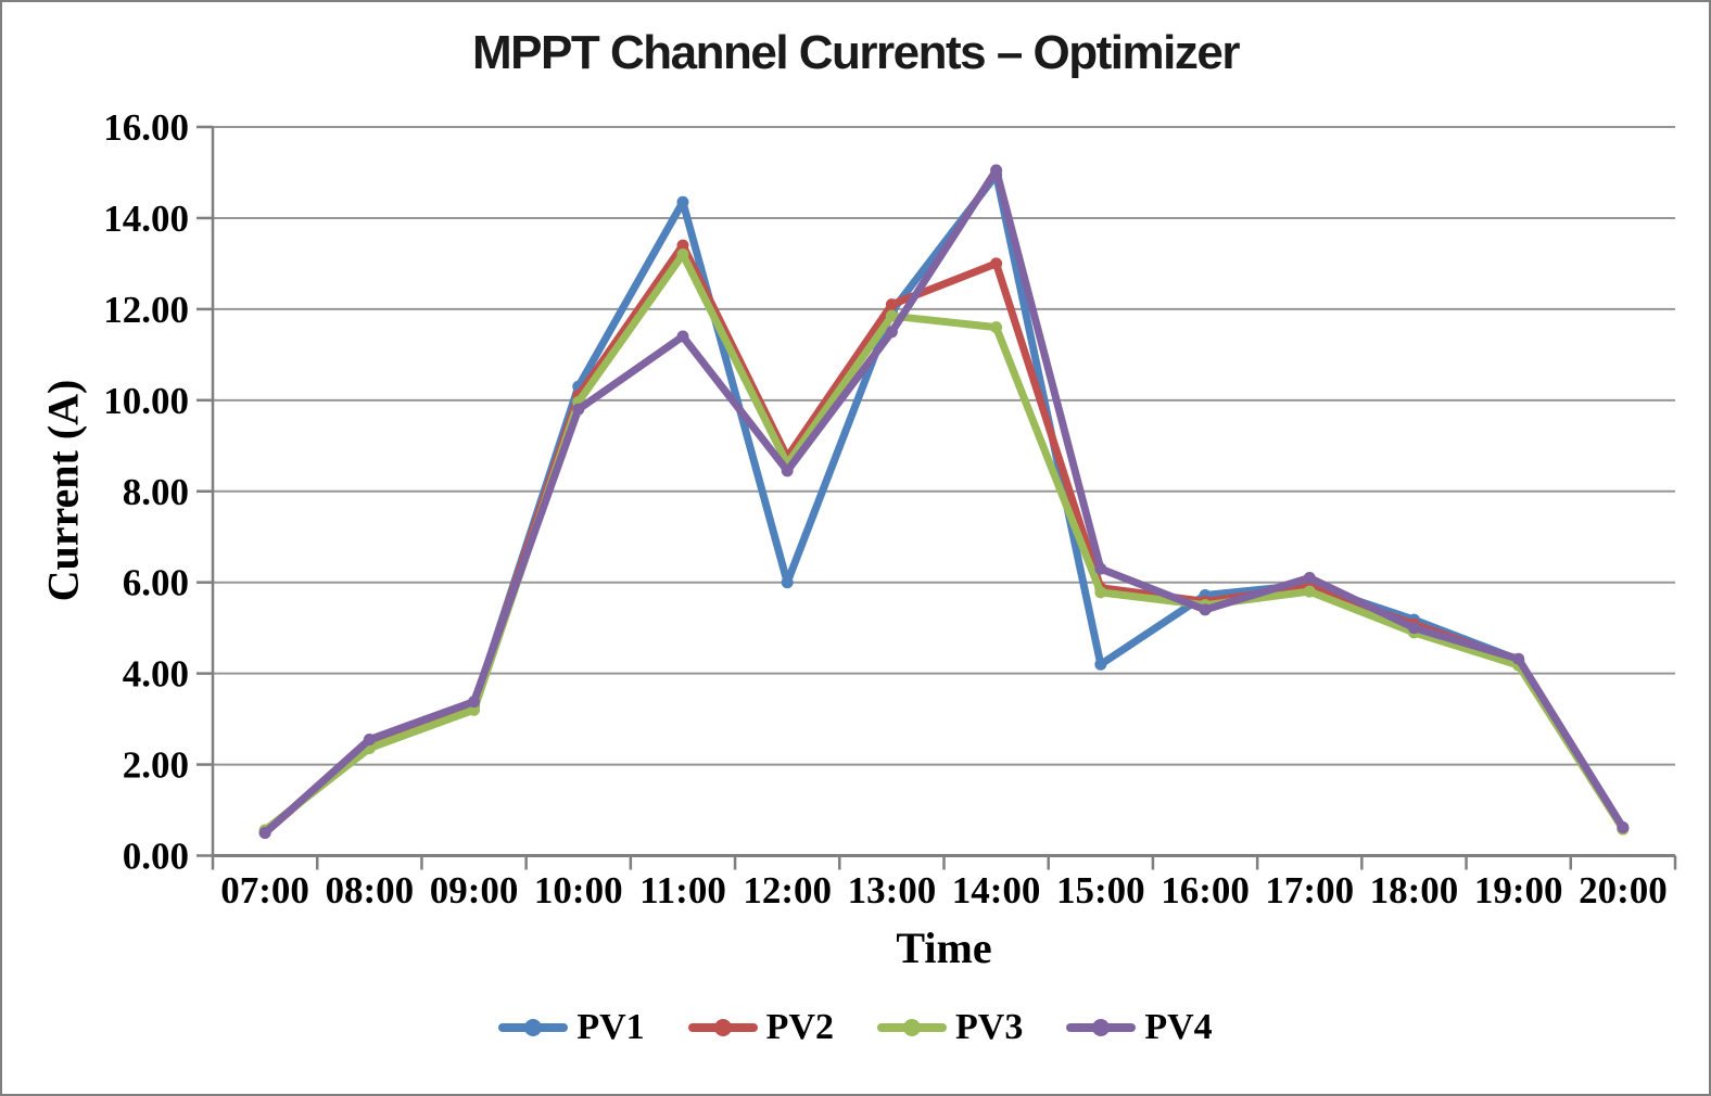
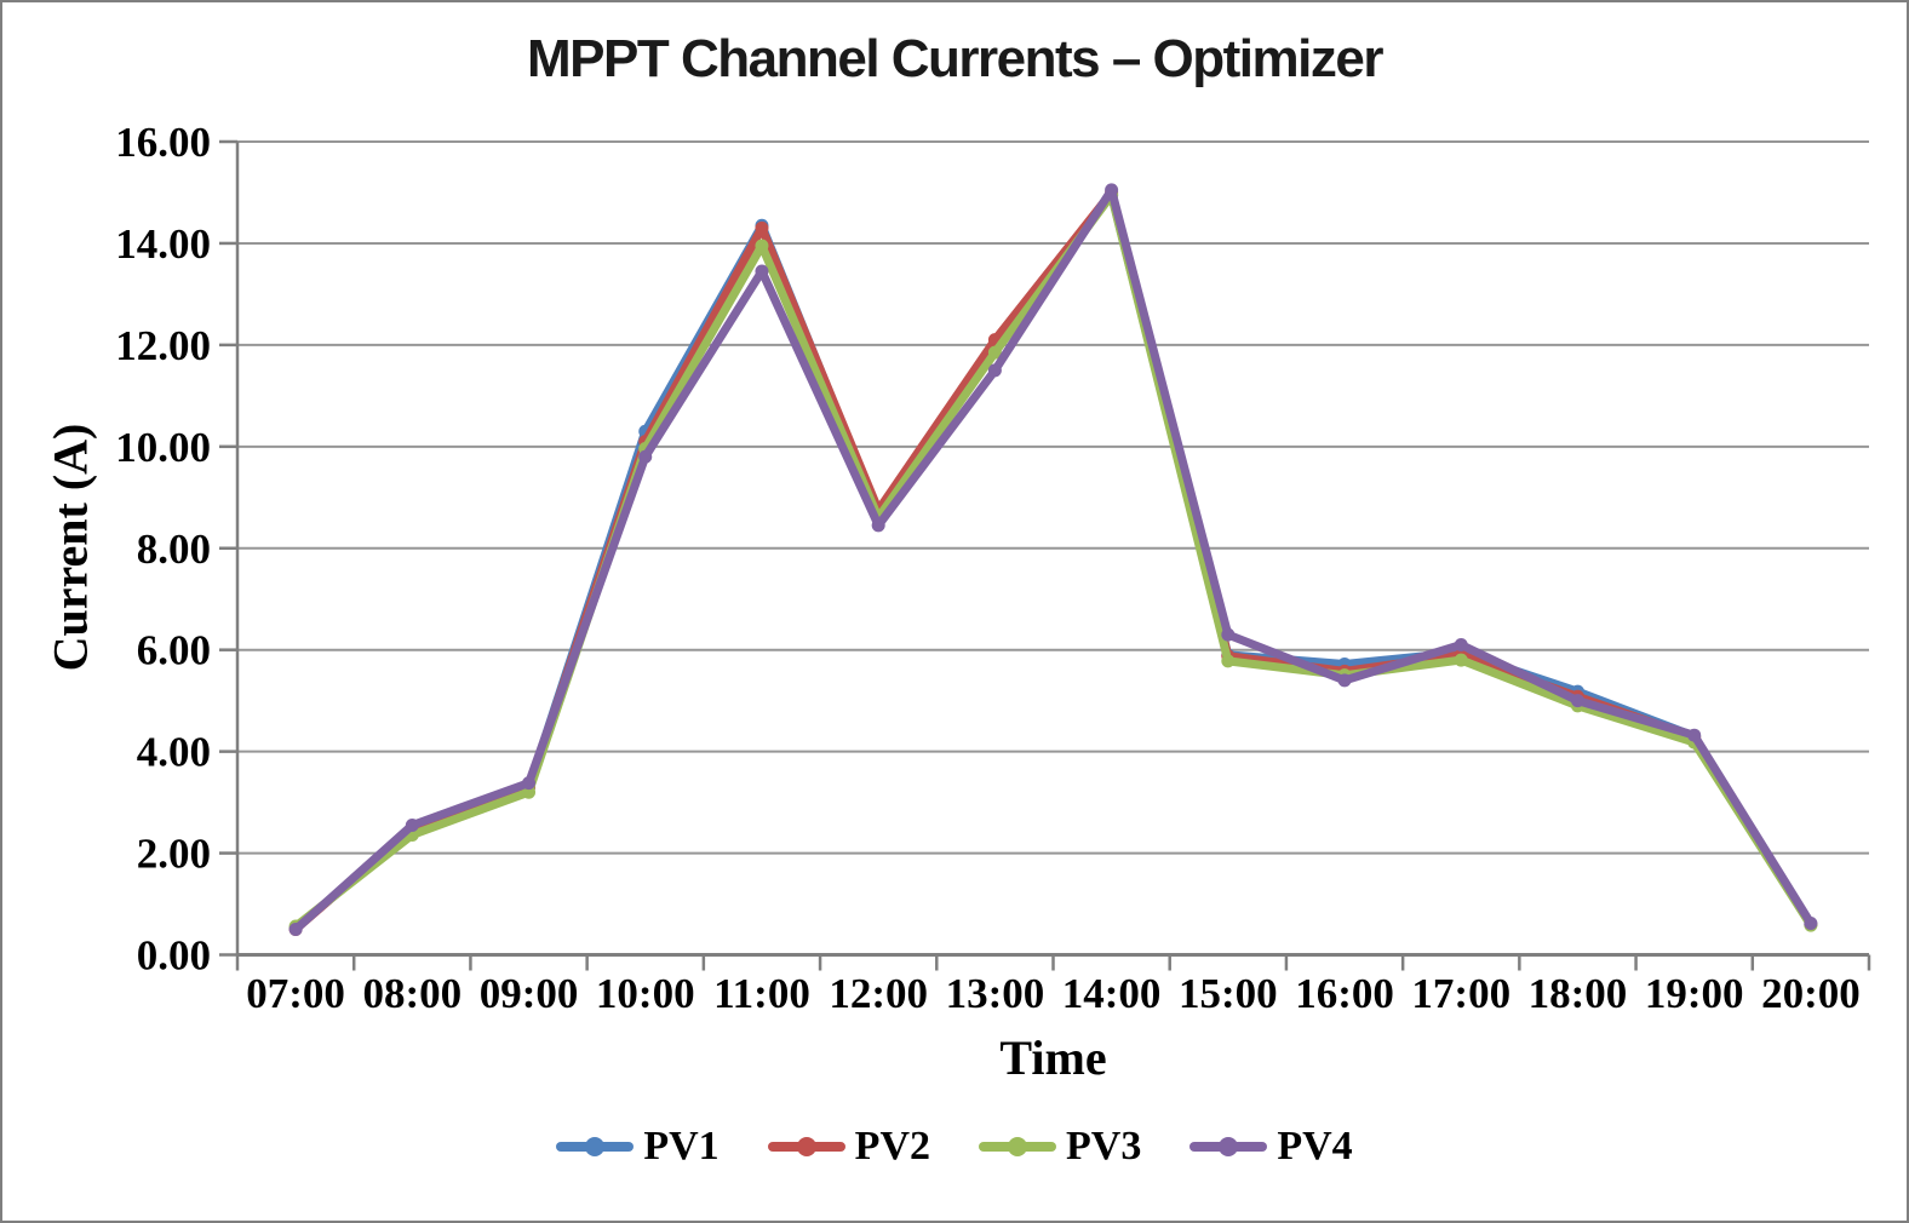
PV2/11:00: 13.4 -> 14.3
PV3/11:00: 13.2 -> 13.9
PV4/11:00: 11.4 -> 13.4
PV1/12:00: 6.0 -> 8.7
PV2/14:00: 13.0 -> 15.0
PV3/14:00: 11.6 -> 14.9
PV1/15:00: 4.2 -> 5.9
